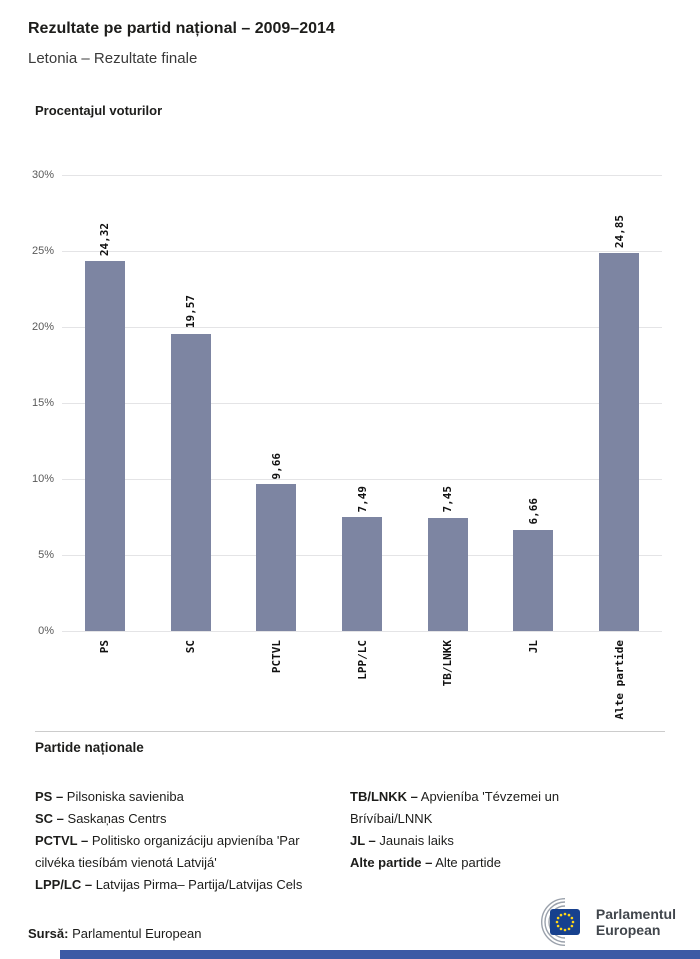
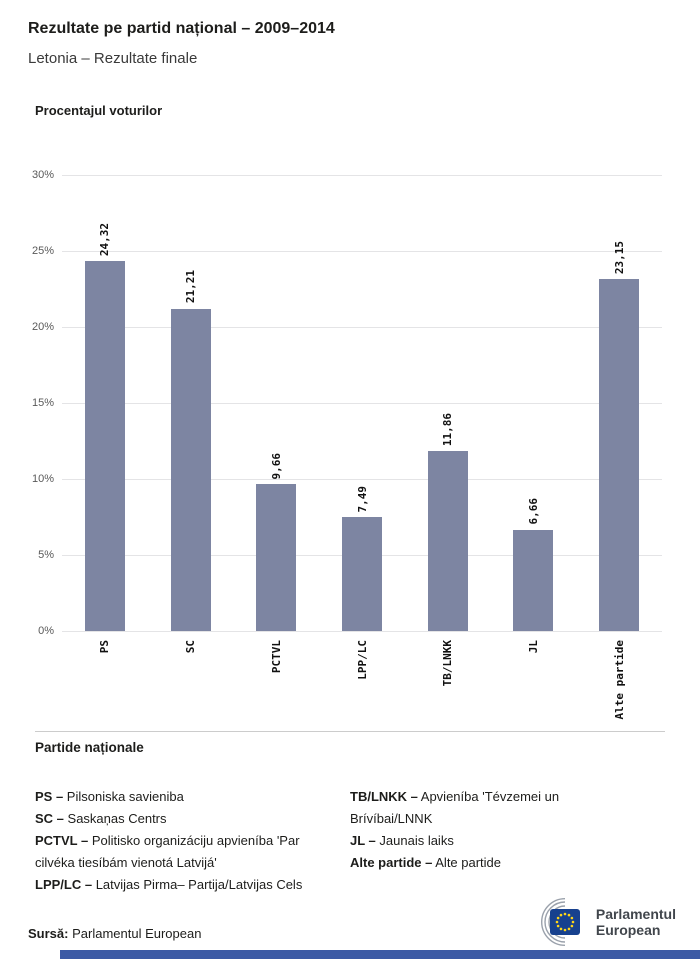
SC: 19,57 -> 21,21
TB/LNKK: 7,45 -> 11,86
Alte partide: 24,85 -> 23,15
